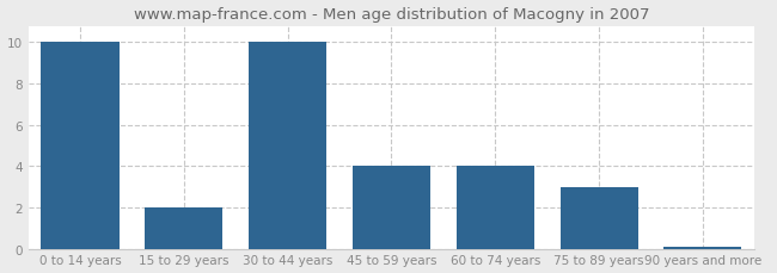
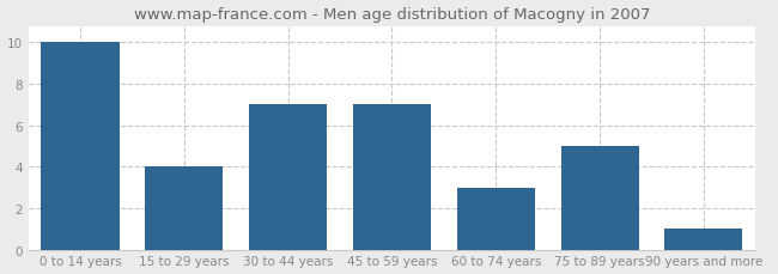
15 to 29 years: 2.0 -> 4.0
30 to 44 years: 10.0 -> 7.0
45 to 59 years: 4.0 -> 7.0
60 to 74 years: 4.0 -> 3.0
75 to 89 years: 3.0 -> 5.0
90 years and more: 0.1 -> 1.0
